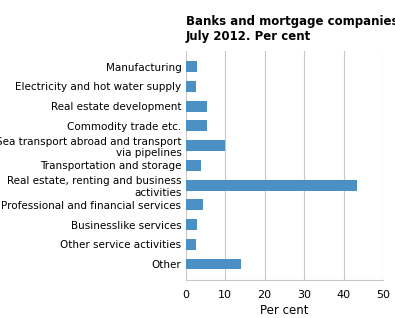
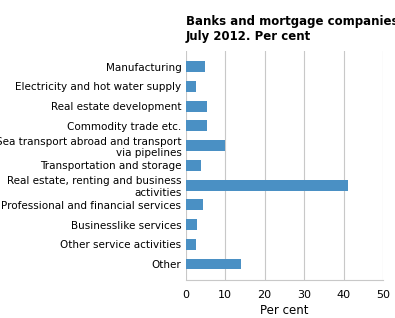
Manufacturing: 3.0 -> 5.0
Real estate, renting and business activities: 43.5 -> 41.0
